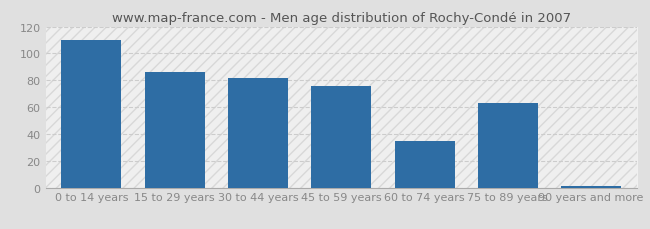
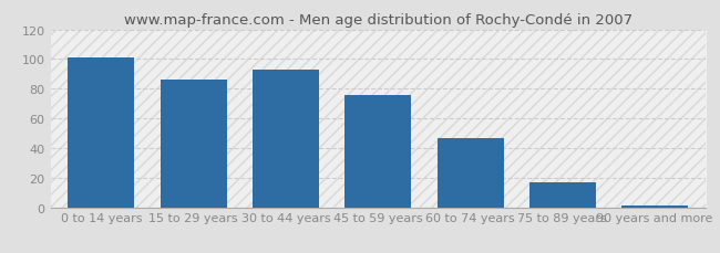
0 to 14 years: 110 -> 101
30 to 44 years: 82 -> 93
60 to 74 years: 35 -> 47
75 to 89 years: 63 -> 17
